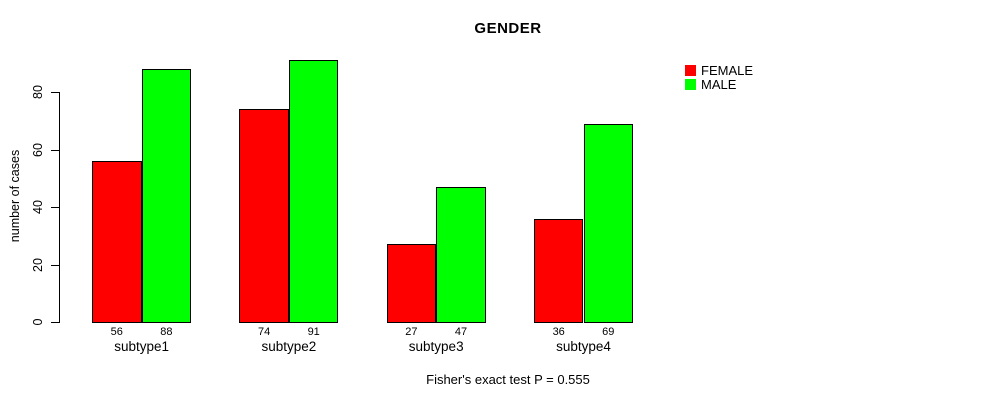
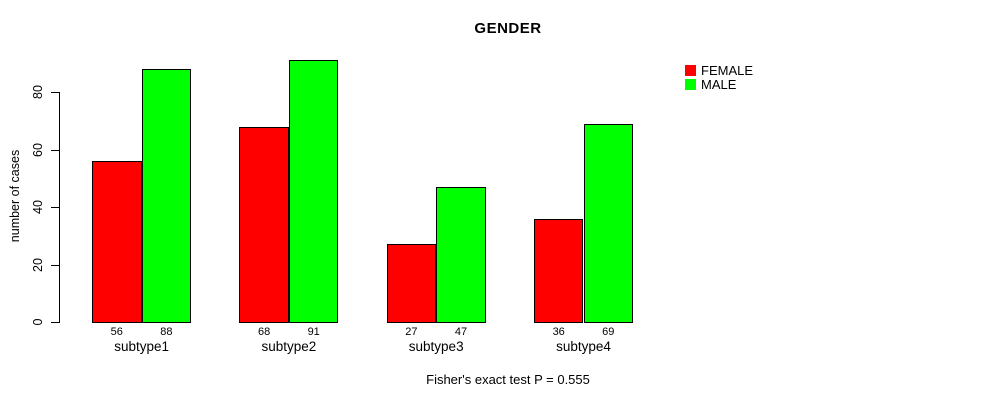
FEMALE/subtype2: 74 -> 68
